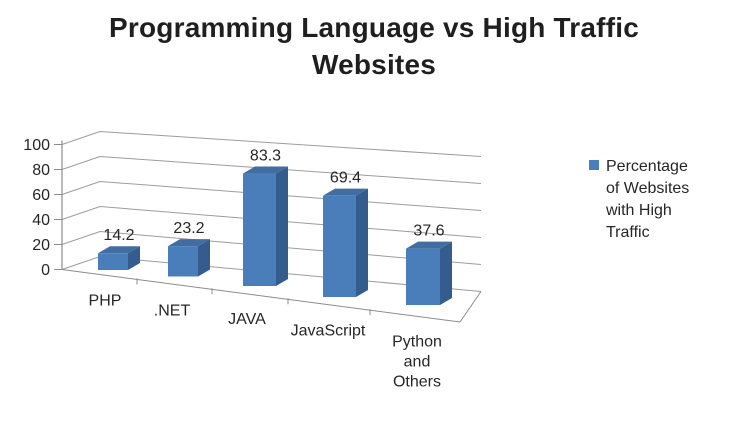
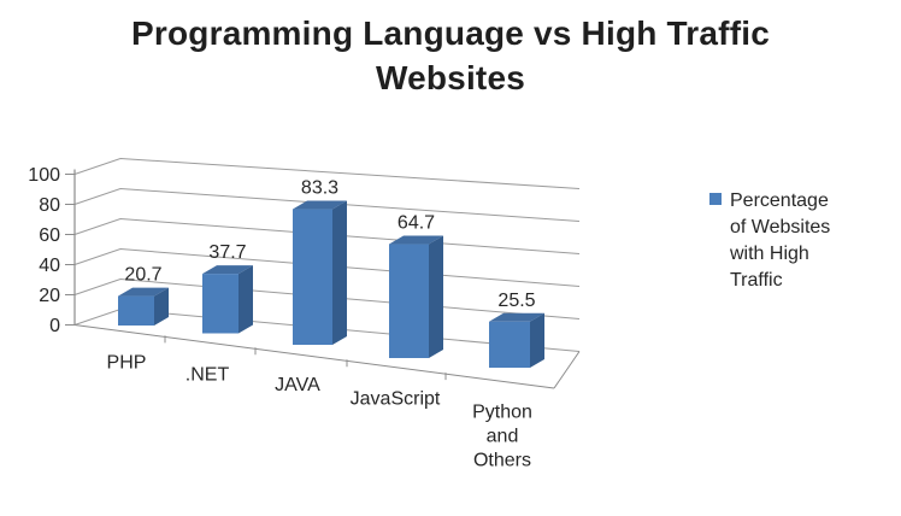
PHP: 14.2 -> 20.7
.NET: 23.2 -> 37.7
JavaScript: 69.4 -> 64.7
Python and Others: 37.6 -> 25.5
